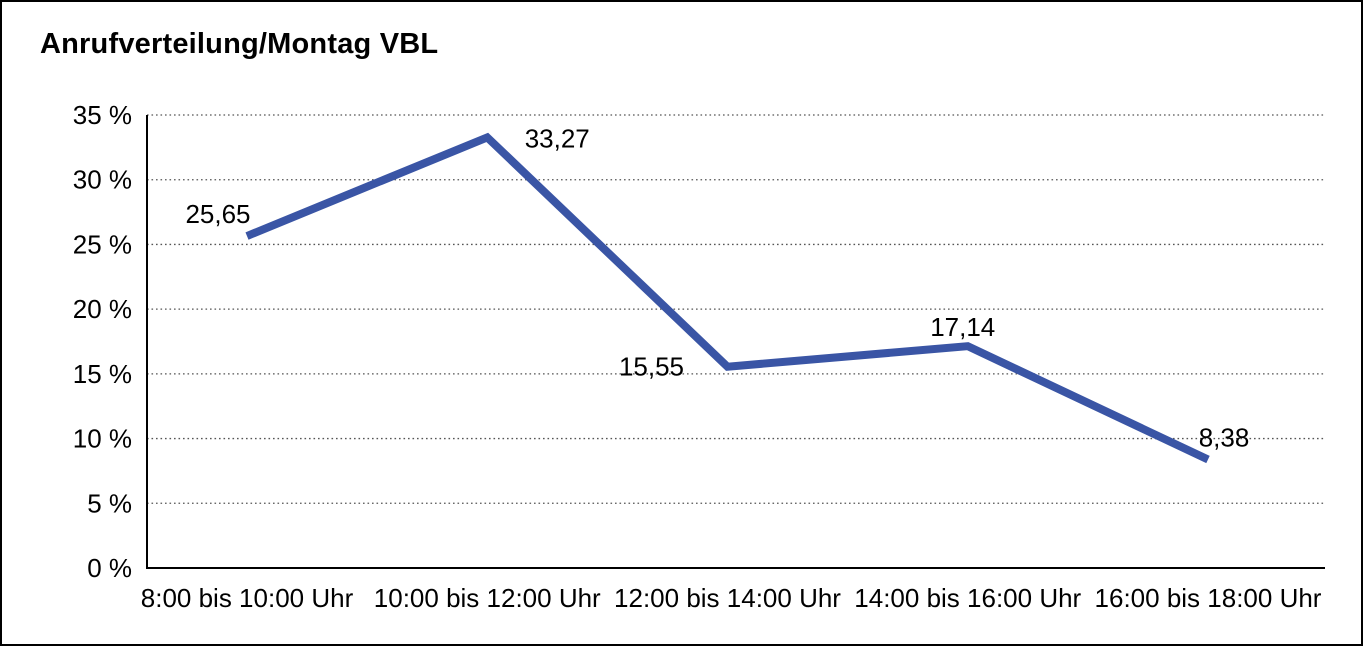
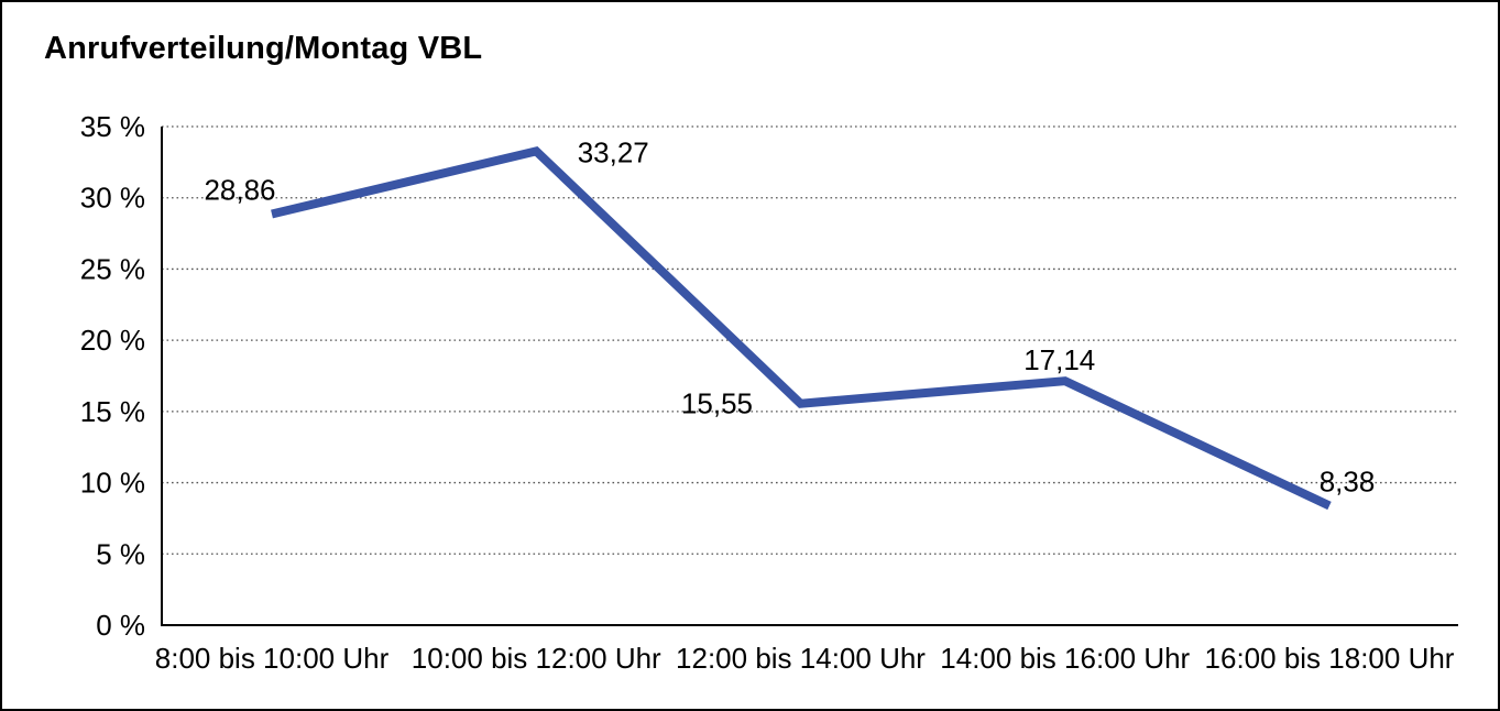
8:00 bis 10:00 Uhr: 25,65 -> 28,86
